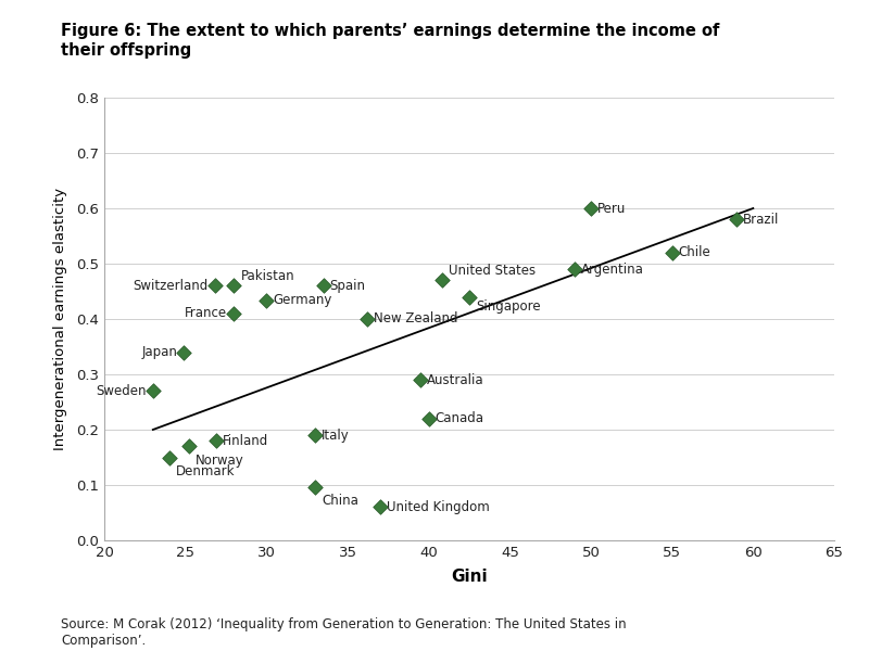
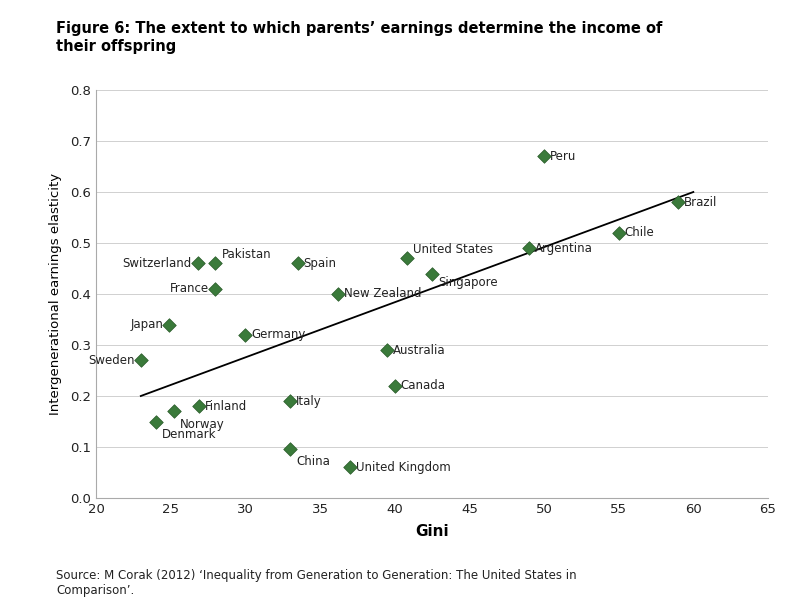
30: 0.434 -> 0.320
50: 0.600 -> 0.670
